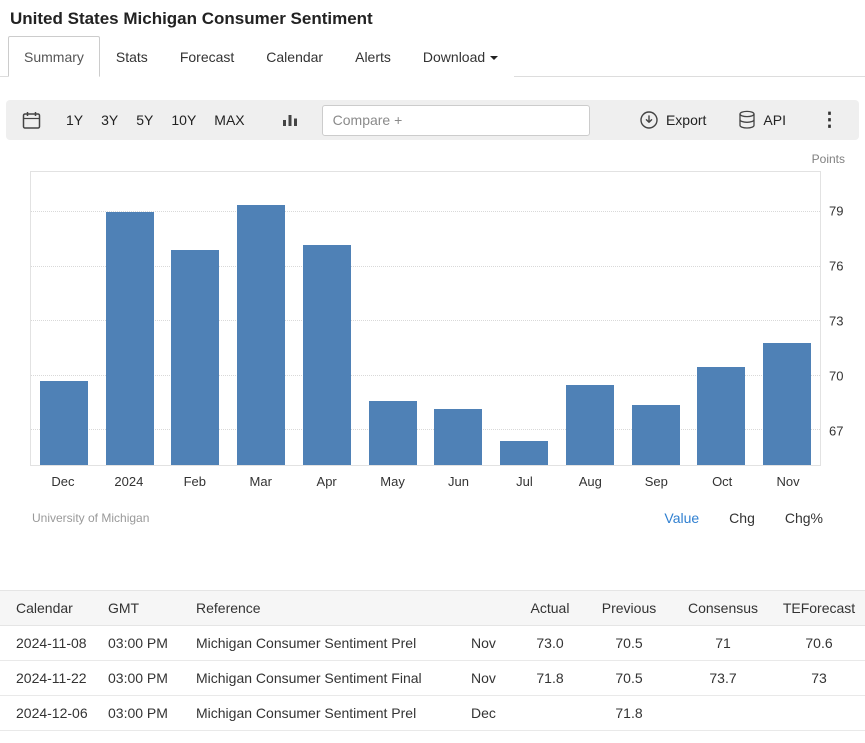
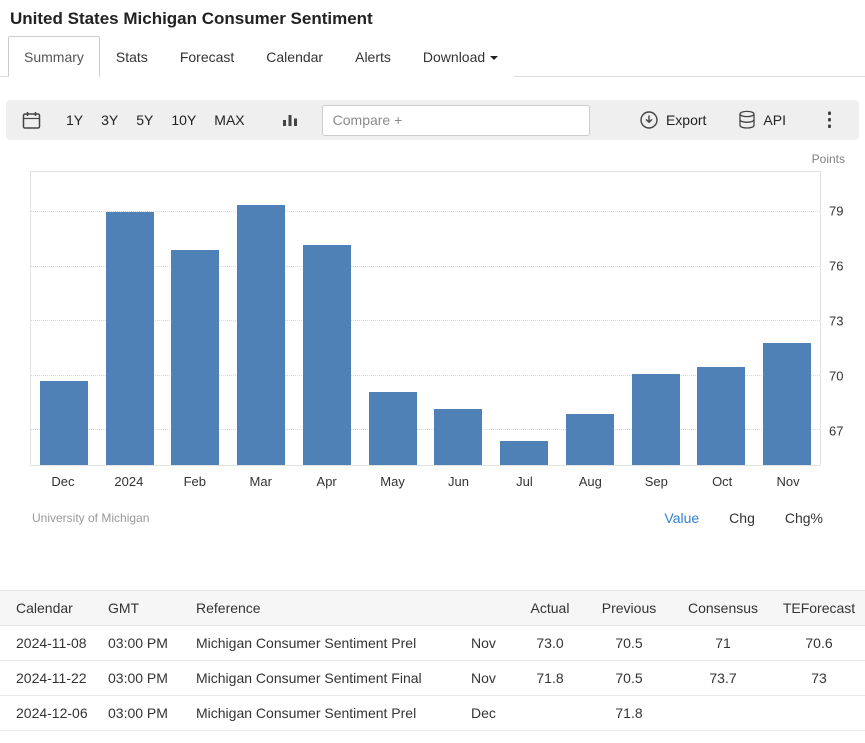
May: 68.6 -> 69.1
Aug: 69.5 -> 67.9
Sep: 68.4 -> 70.1
